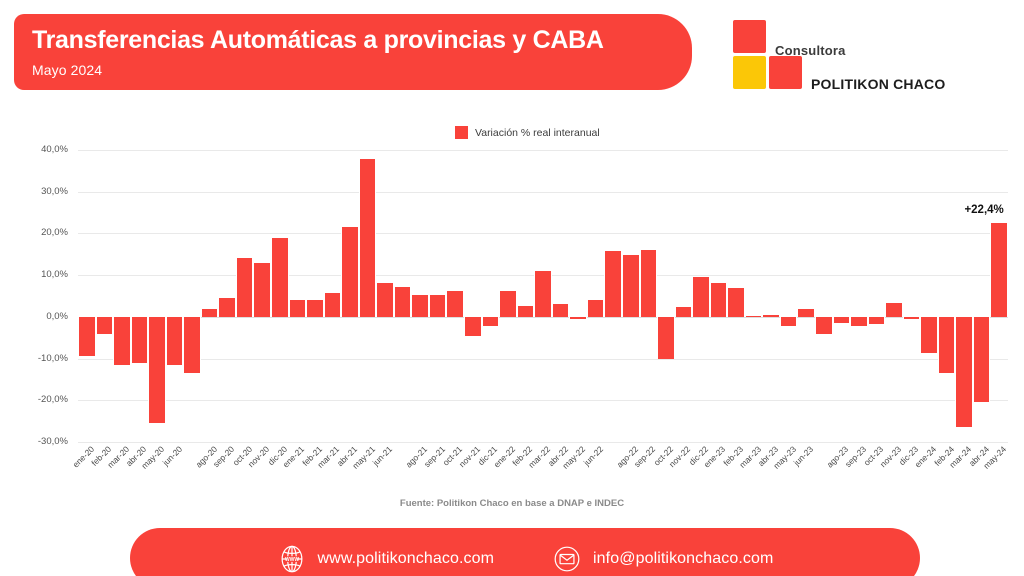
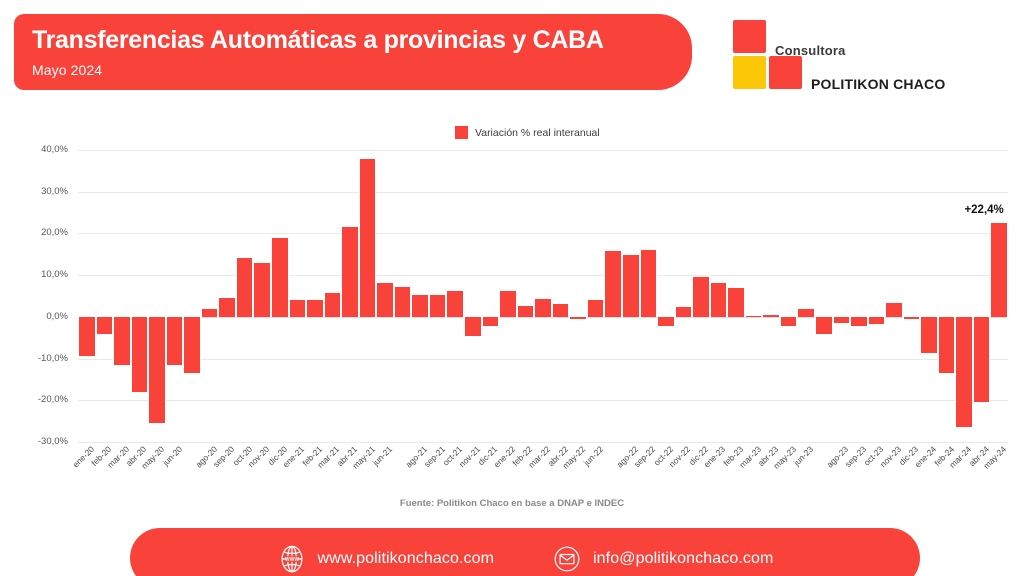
abr-20: -11% -> -18%
mar-22: 11% -> 4%
oct-22: -10% -> -2%
